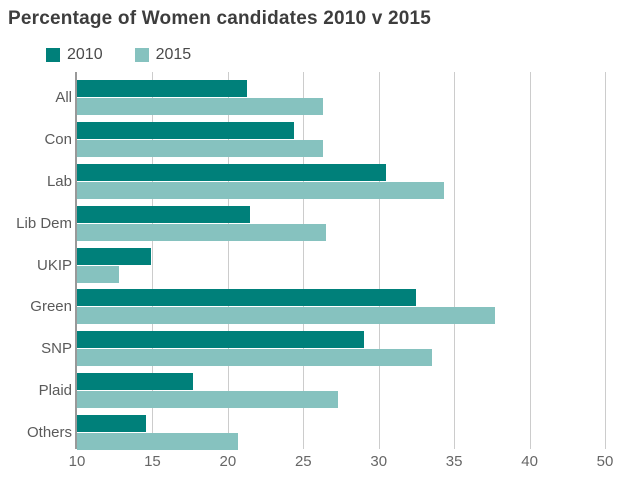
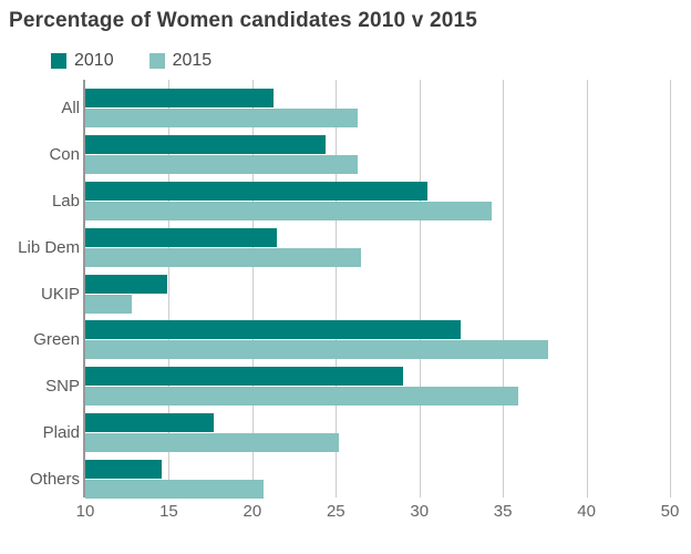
2015/SNP: 33.5 -> 35.9
2015/Plaid: 27.3 -> 25.2
